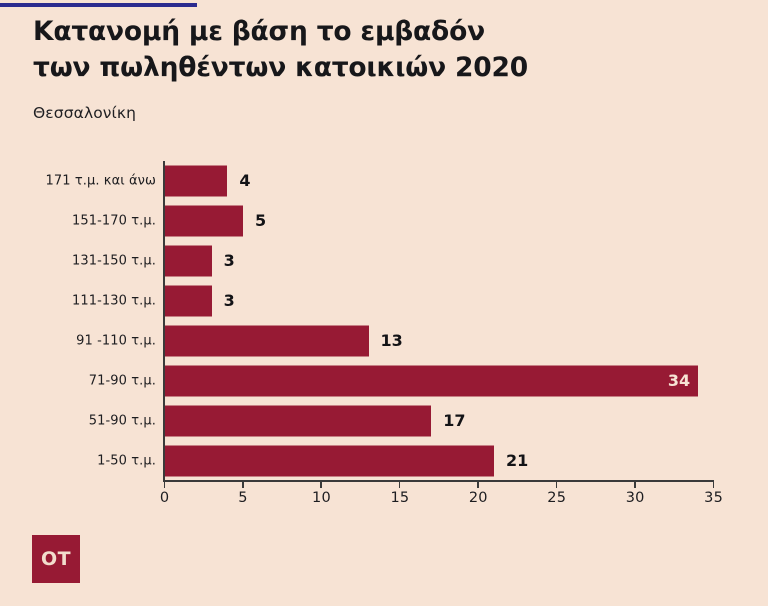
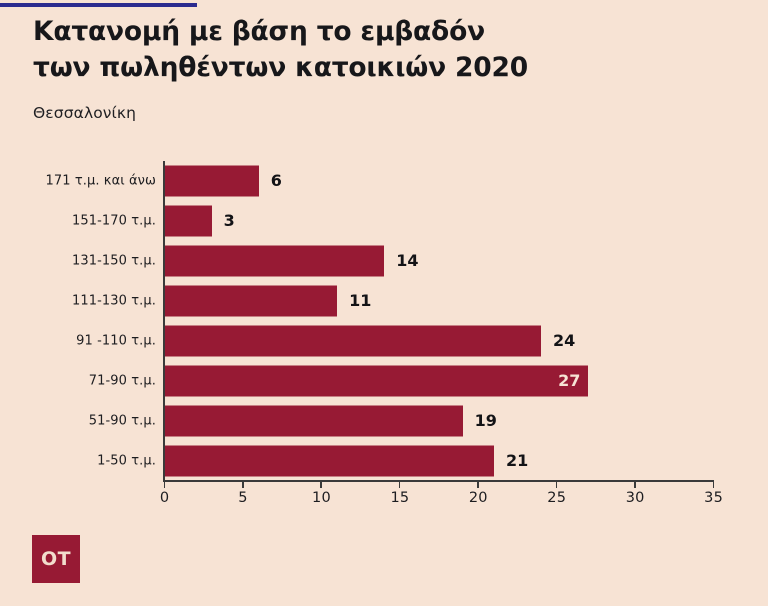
171 τ.μ. και άνω: 4 -> 6
151-170 τ.μ.: 5 -> 3
131-150 τ.μ.: 3 -> 14
111-130 τ.μ.: 3 -> 11
91 -110 τ.μ.: 13 -> 24
71-90 τ.μ.: 34 -> 27
51-90 τ.μ.: 17 -> 19
